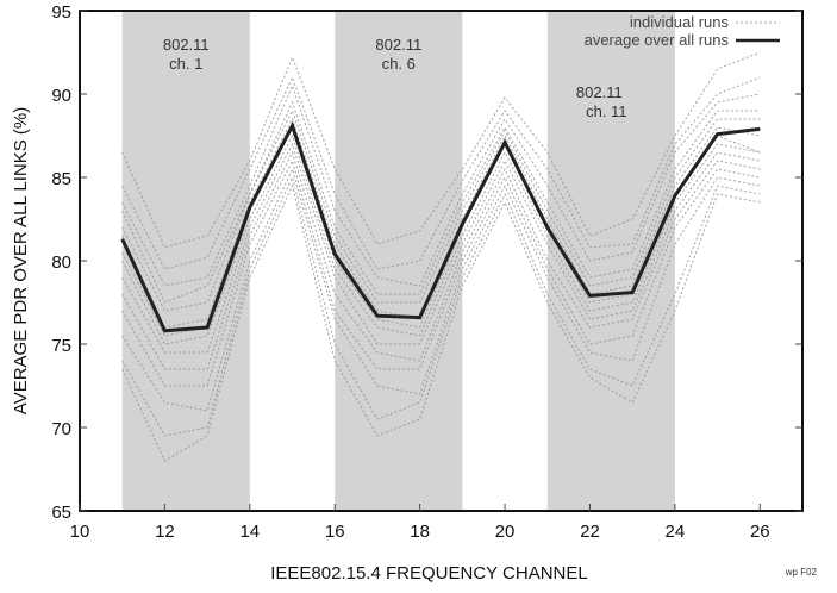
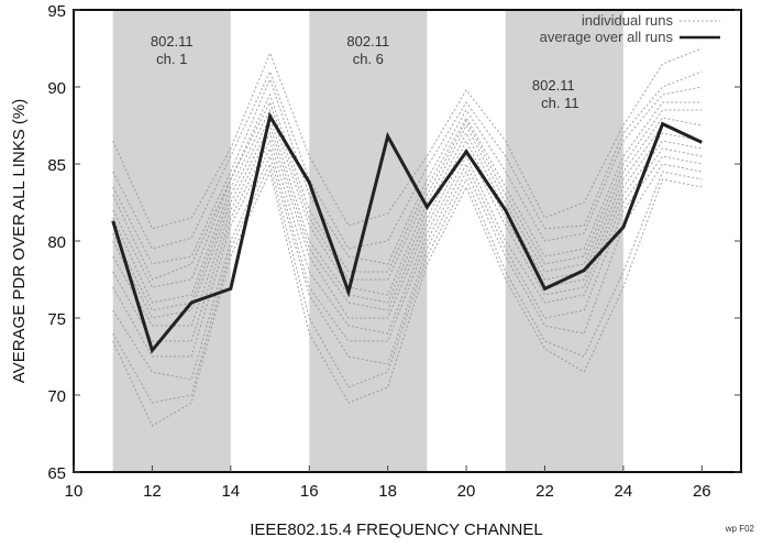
12: 75.8 -> 72.9
14: 83.2 -> 76.9
16: 80.4 -> 83.8
18: 76.6 -> 86.8
20: 87.1 -> 85.8
22: 77.9 -> 76.9
24: 83.9 -> 80.9
26: 87.9 -> 86.4
